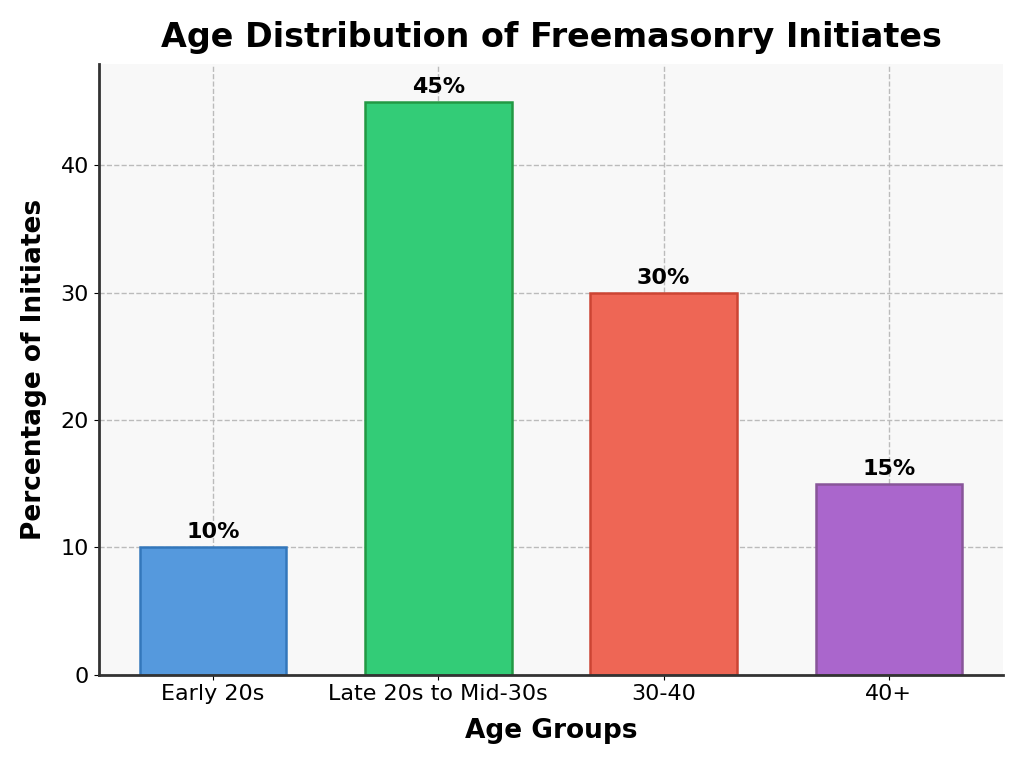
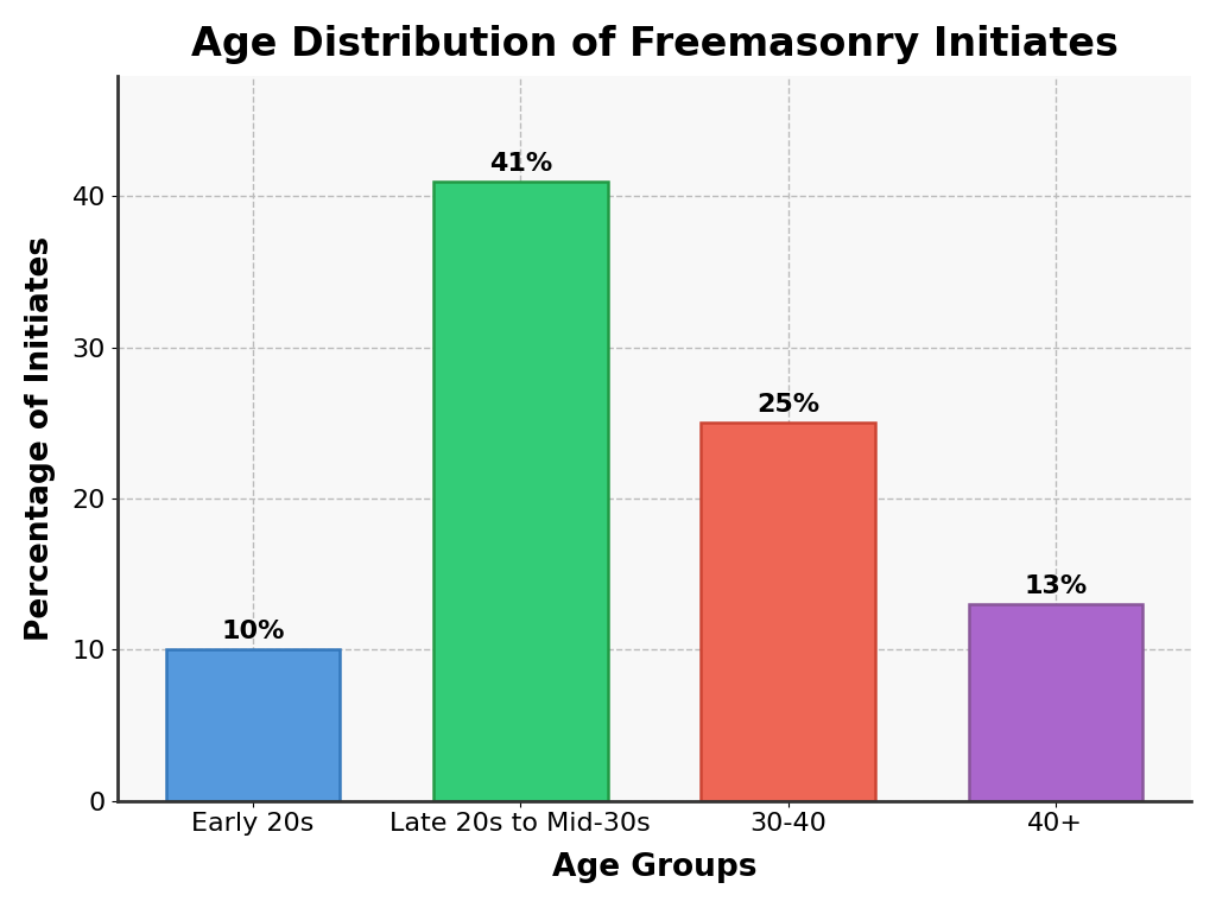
Late 20s to Mid-30s: 45% -> 41%
30-40: 30% -> 25%
40+: 15% -> 13%
